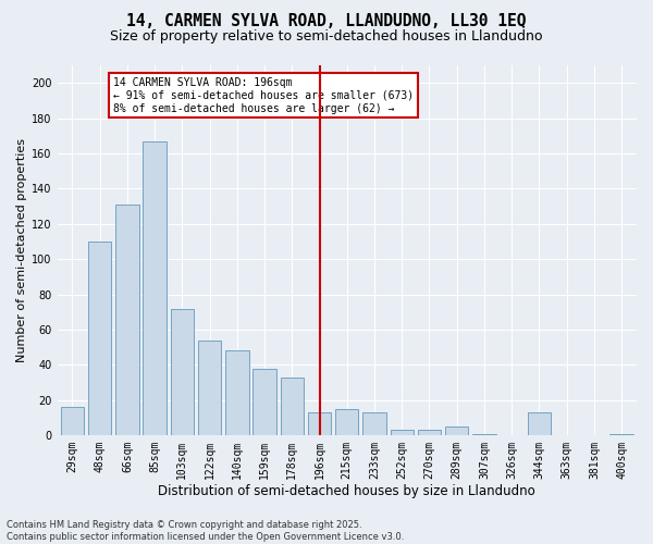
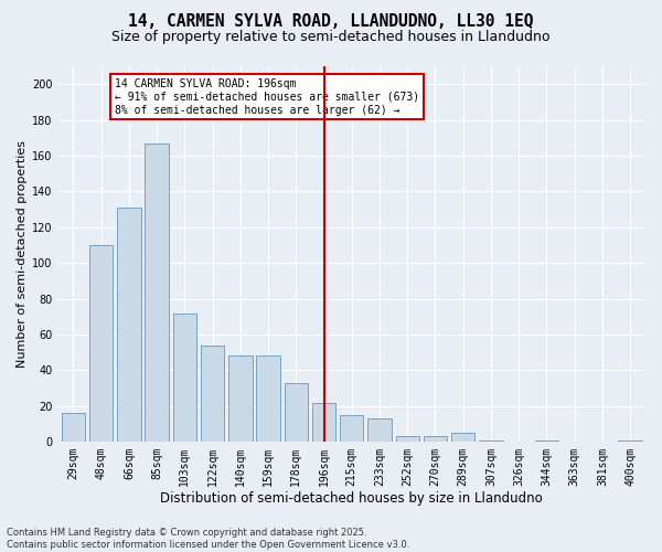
159sqm: 38 -> 48
196sqm: 13 -> 22
344sqm: 13 -> 1
